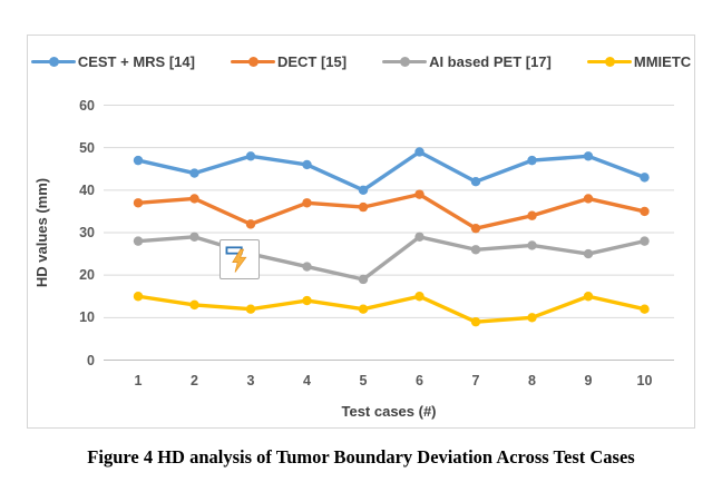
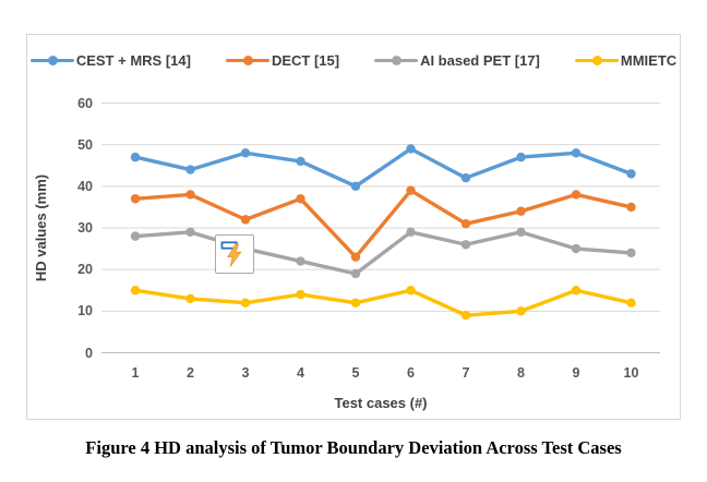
DECT [15]/5: 36 -> 23
AI based PET [17]/8: 27 -> 29
AI based PET [17]/10: 28 -> 24
